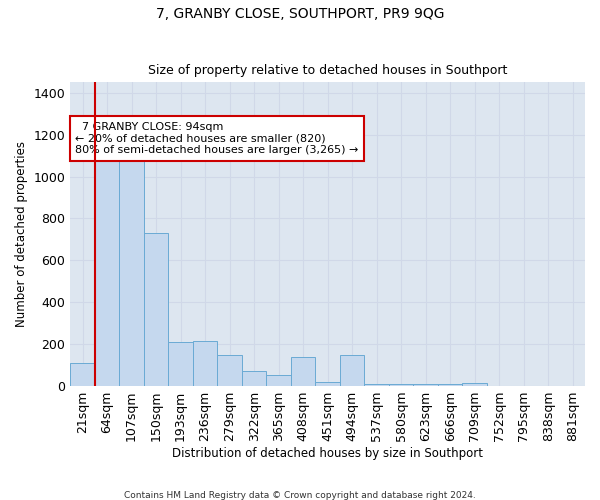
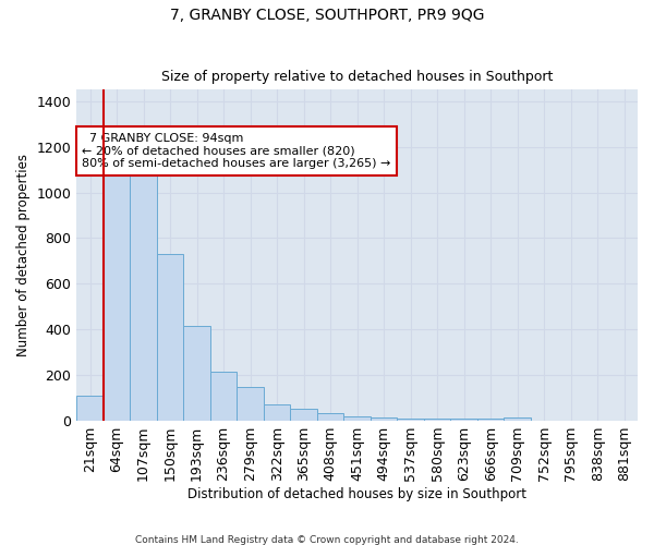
193sqm: 210 -> 415
408sqm: 140 -> 32
494sqm: 150 -> 15
